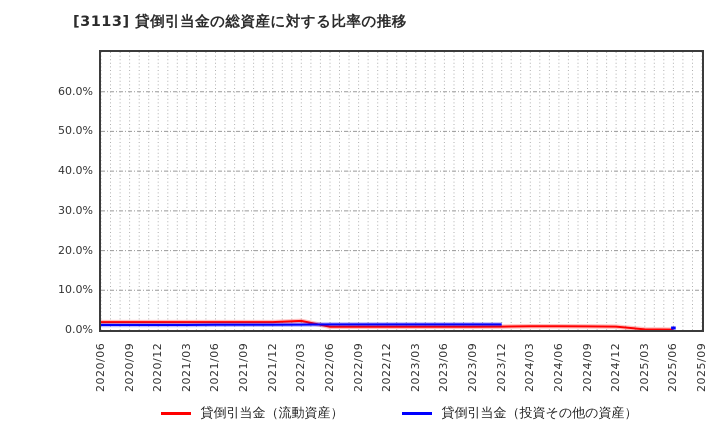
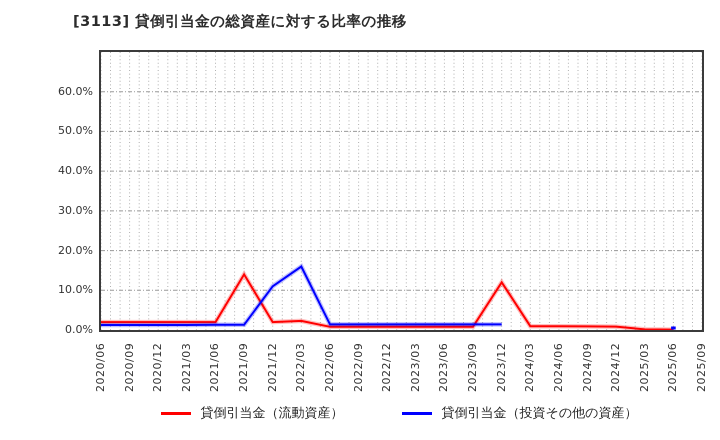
貸倒引当金（流動資産）/2021/09: 2% -> 14%
貸倒引当金（投資その他の資産）/2021/12: 1% -> 11%
貸倒引当金（投資その他の資産）/2022/03: 1% -> 16%
貸倒引当金（流動資産）/2023/12: 1% -> 12%
